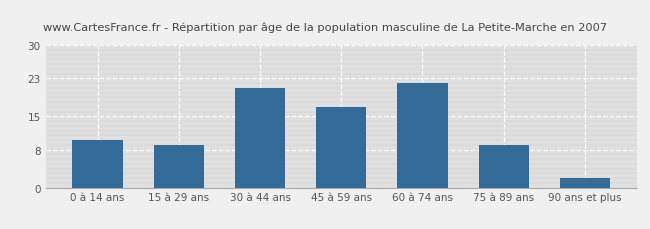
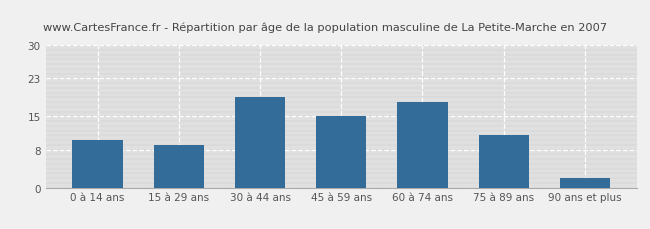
30 à 44 ans: 21 -> 19
45 à 59 ans: 17 -> 15
60 à 74 ans: 22 -> 18
75 à 89 ans: 9 -> 11
